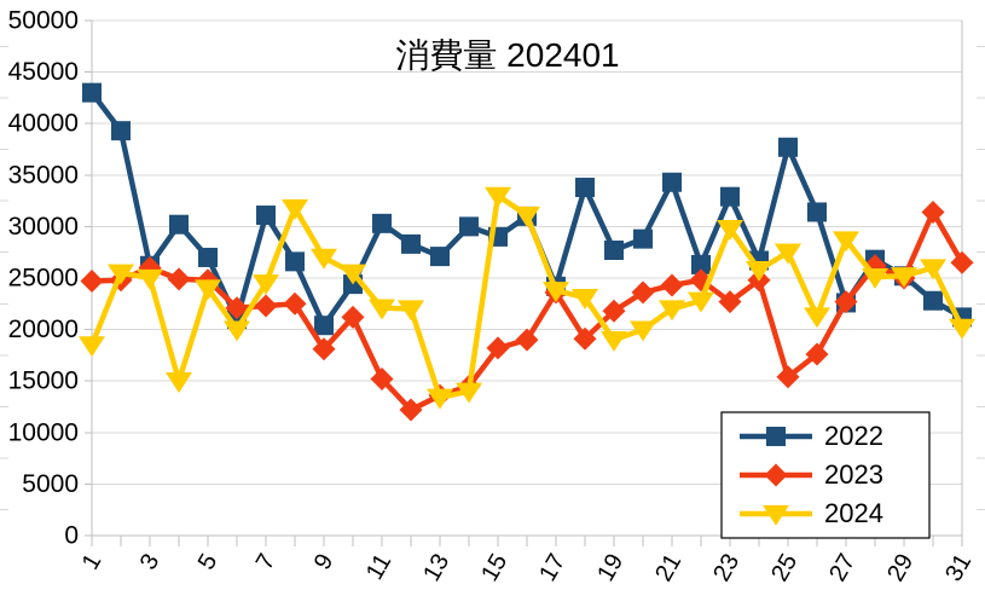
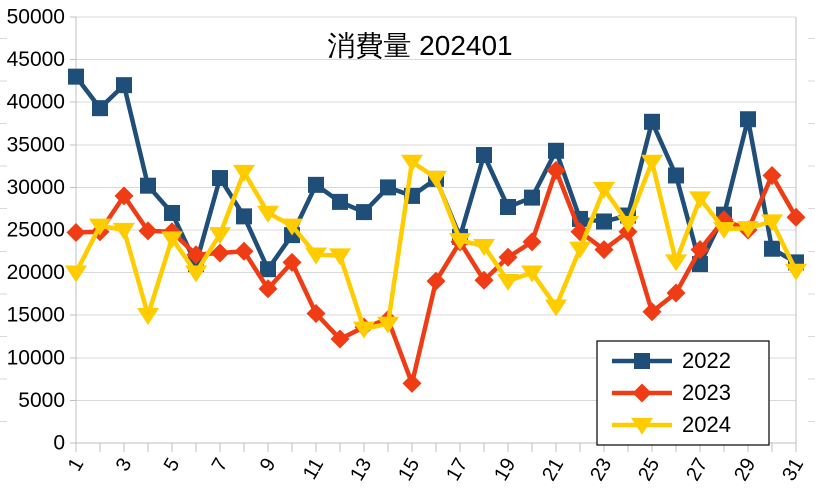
2024/1: 18000 -> 20000
2022/3: 26000 -> 42000
2023/3: 26000 -> 29000
2023/15: 18000 -> 7000
2023/21: 24000 -> 32000
2024/21: 22000 -> 16000
2022/23: 33000 -> 26000
2024/25: 28000 -> 33000
2022/27: 23000 -> 21000
2022/29: 25000 -> 38000
